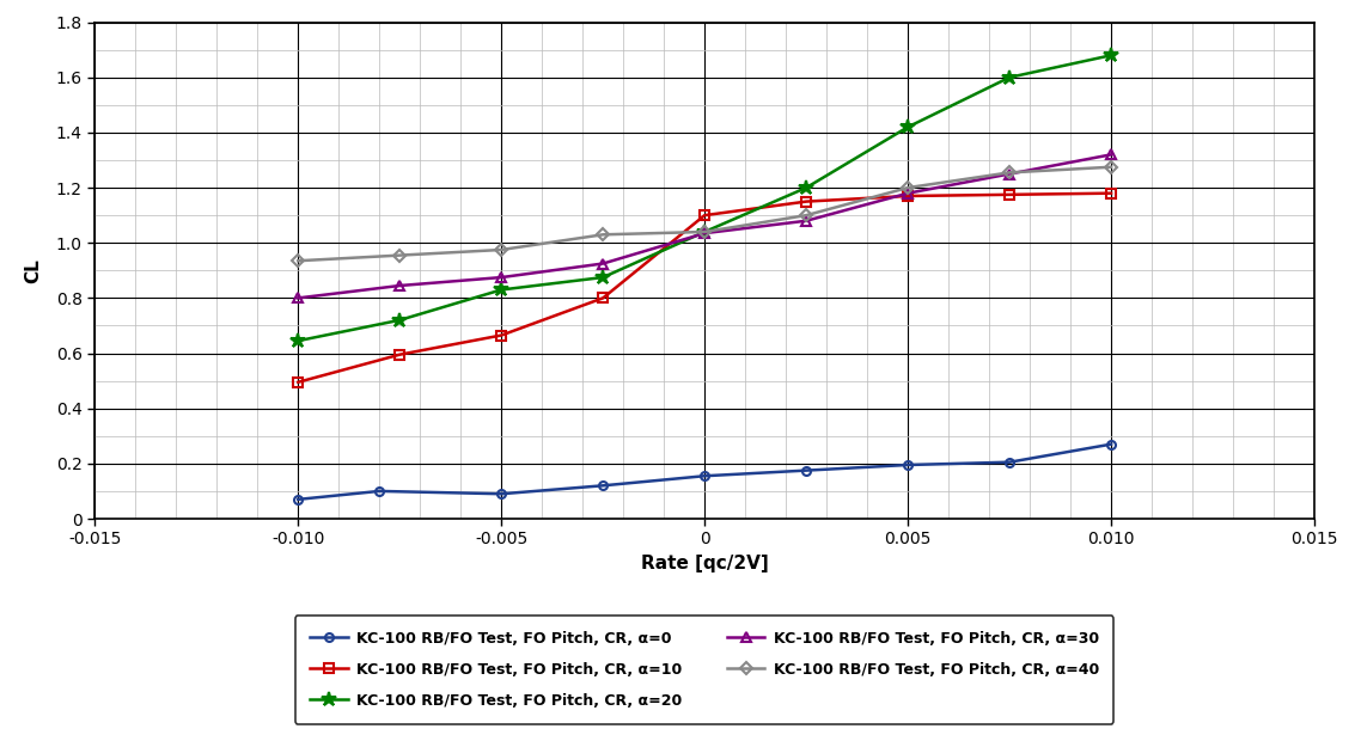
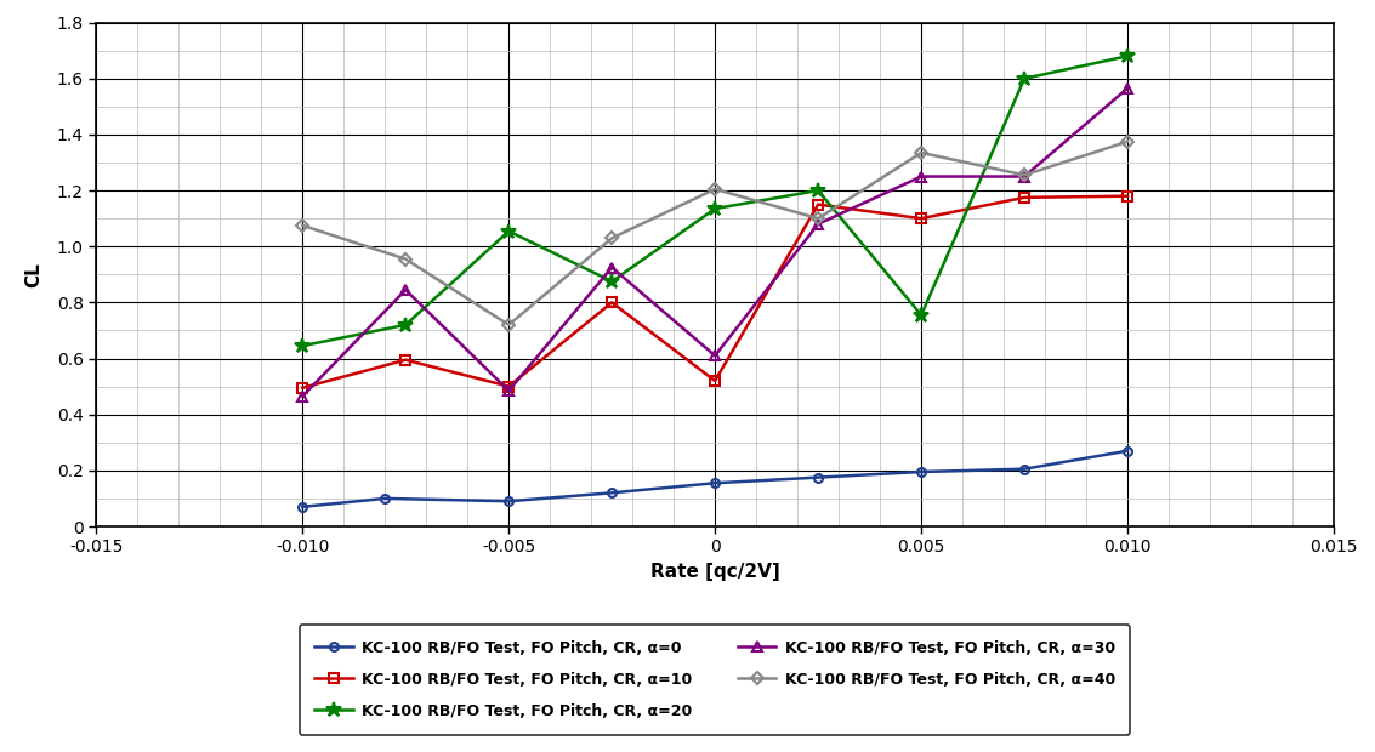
KC-100 RB/FO Test, FO Pitch, CR, α=30/-0.010: 0.800 -> 0.465
KC-100 RB/FO Test, FO Pitch, CR, α=40/-0.010: 0.935 -> 1.075
KC-100 RB/FO Test, FO Pitch, CR, α=10/-0.005: 0.665 -> 0.500
KC-100 RB/FO Test, FO Pitch, CR, α=20/-0.005: 0.830 -> 1.055
KC-100 RB/FO Test, FO Pitch, CR, α=30/-0.005: 0.875 -> 0.485
KC-100 RB/FO Test, FO Pitch, CR, α=40/-0.005: 0.975 -> 0.720
KC-100 RB/FO Test, FO Pitch, CR, α=10/0: 1.100 -> 0.520
KC-100 RB/FO Test, FO Pitch, CR, α=20/0: 1.040 -> 1.135
KC-100 RB/FO Test, FO Pitch, CR, α=30/0: 1.035 -> 0.610
KC-100 RB/FO Test, FO Pitch, CR, α=40/0: 1.040 -> 1.205
KC-100 RB/FO Test, FO Pitch, CR, α=10/0.005: 1.170 -> 1.100
KC-100 RB/FO Test, FO Pitch, CR, α=20/0.005: 1.420 -> 0.755
KC-100 RB/FO Test, FO Pitch, CR, α=30/0.005: 1.180 -> 1.250
KC-100 RB/FO Test, FO Pitch, CR, α=40/0.005: 1.200 -> 1.335
KC-100 RB/FO Test, FO Pitch, CR, α=30/0.010: 1.320 -> 1.565
KC-100 RB/FO Test, FO Pitch, CR, α=40/0.010: 1.275 -> 1.375
